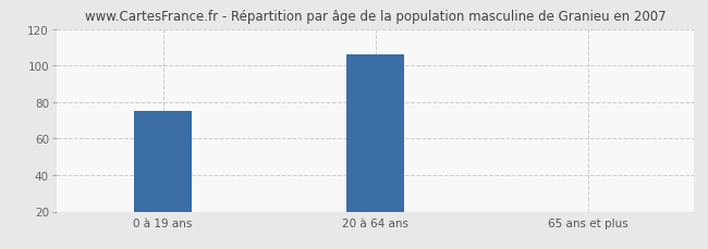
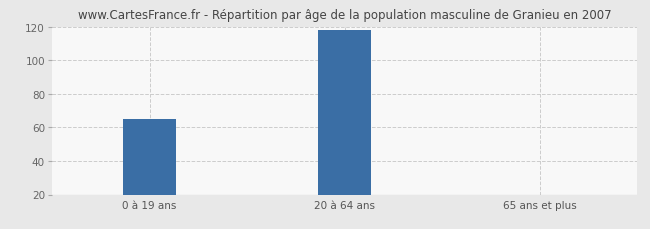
0 à 19 ans: 75 -> 65
20 à 64 ans: 106 -> 118
